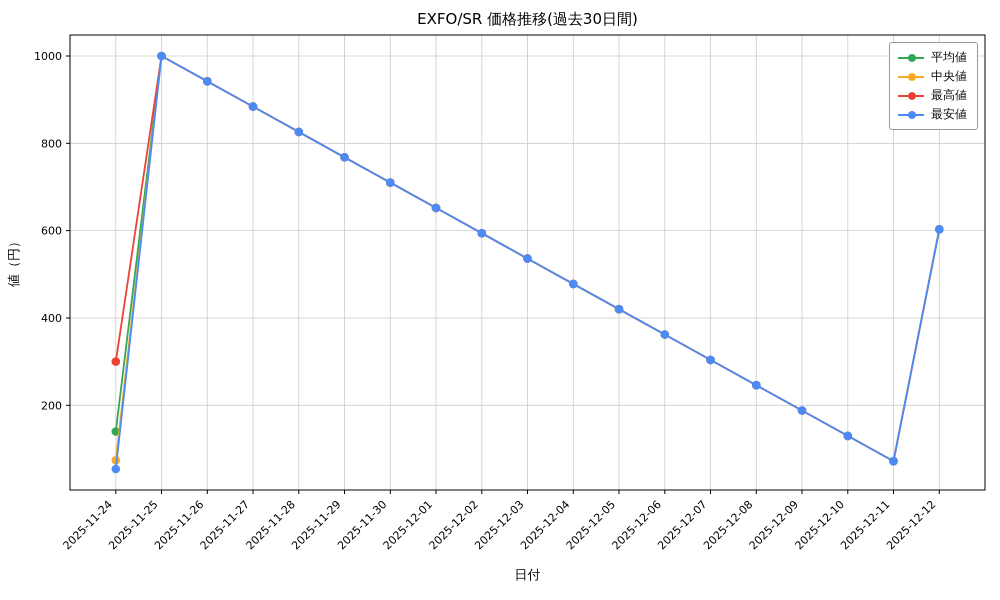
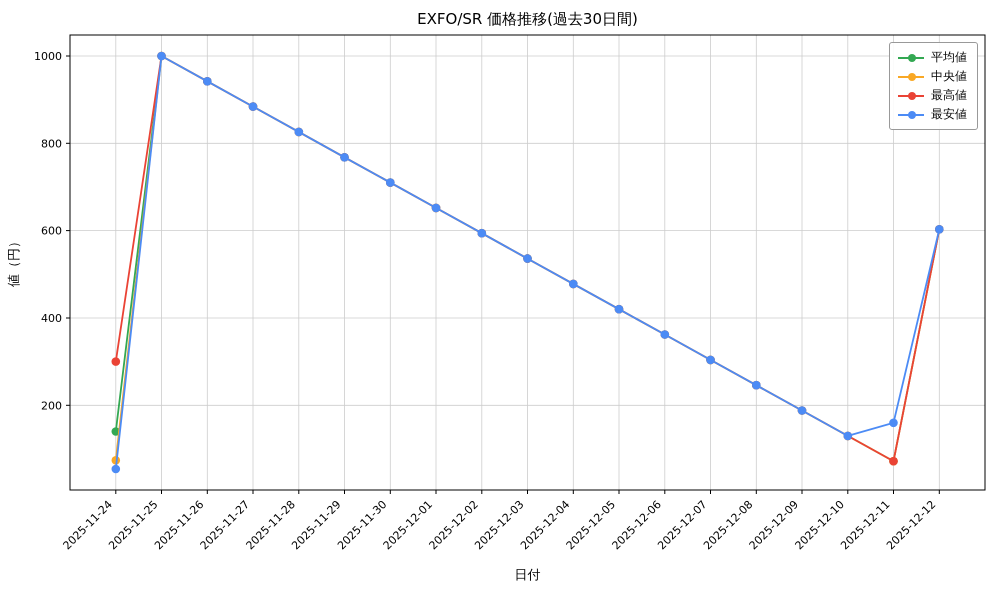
最安値/2025-12-11: 70 -> 160
